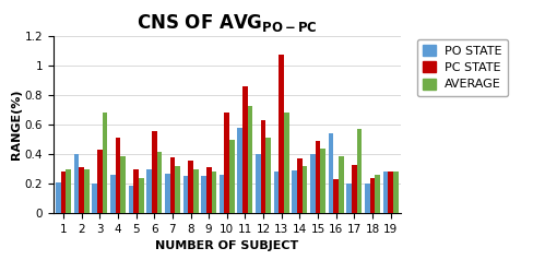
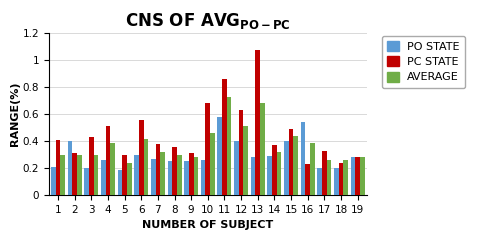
PC STATE/1: 0.28 -> 0.41
AVERAGE/3: 0.68 -> 0.30
AVERAGE/10: 0.50 -> 0.46
AVERAGE/17: 0.57 -> 0.26
